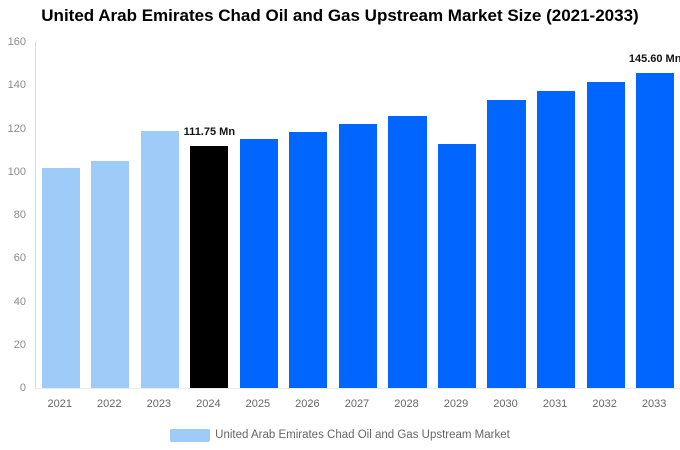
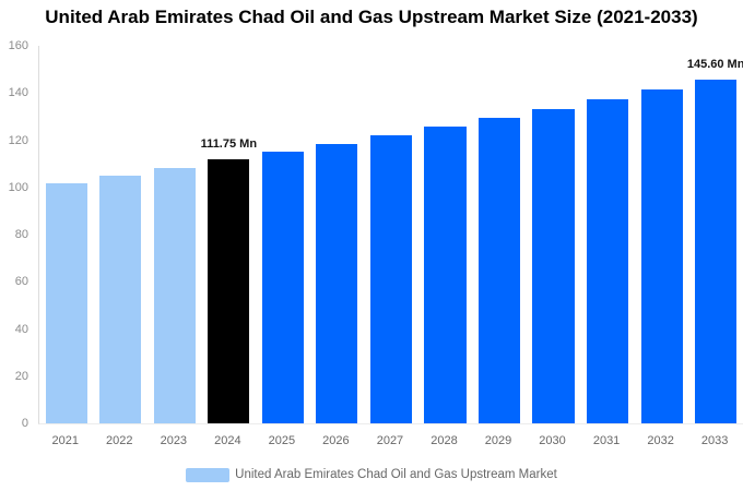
2023: 119 -> 108
2029: 113 -> 130
